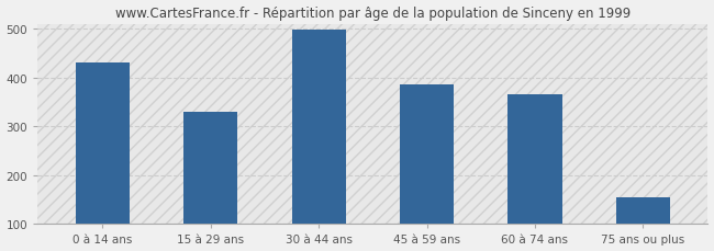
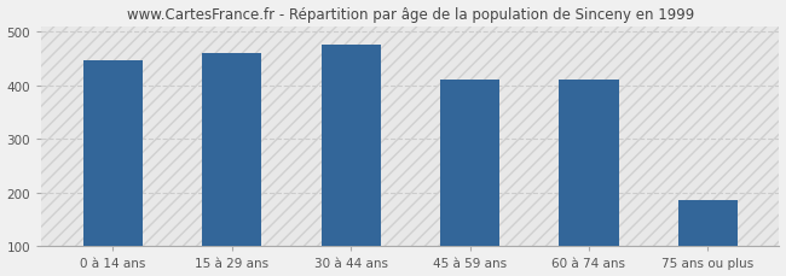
0 à 14 ans: 430 -> 445
15 à 29 ans: 330 -> 460
30 à 44 ans: 497 -> 475
45 à 59 ans: 385 -> 410
60 à 74 ans: 365 -> 410
75 ans ou plus: 155 -> 185
